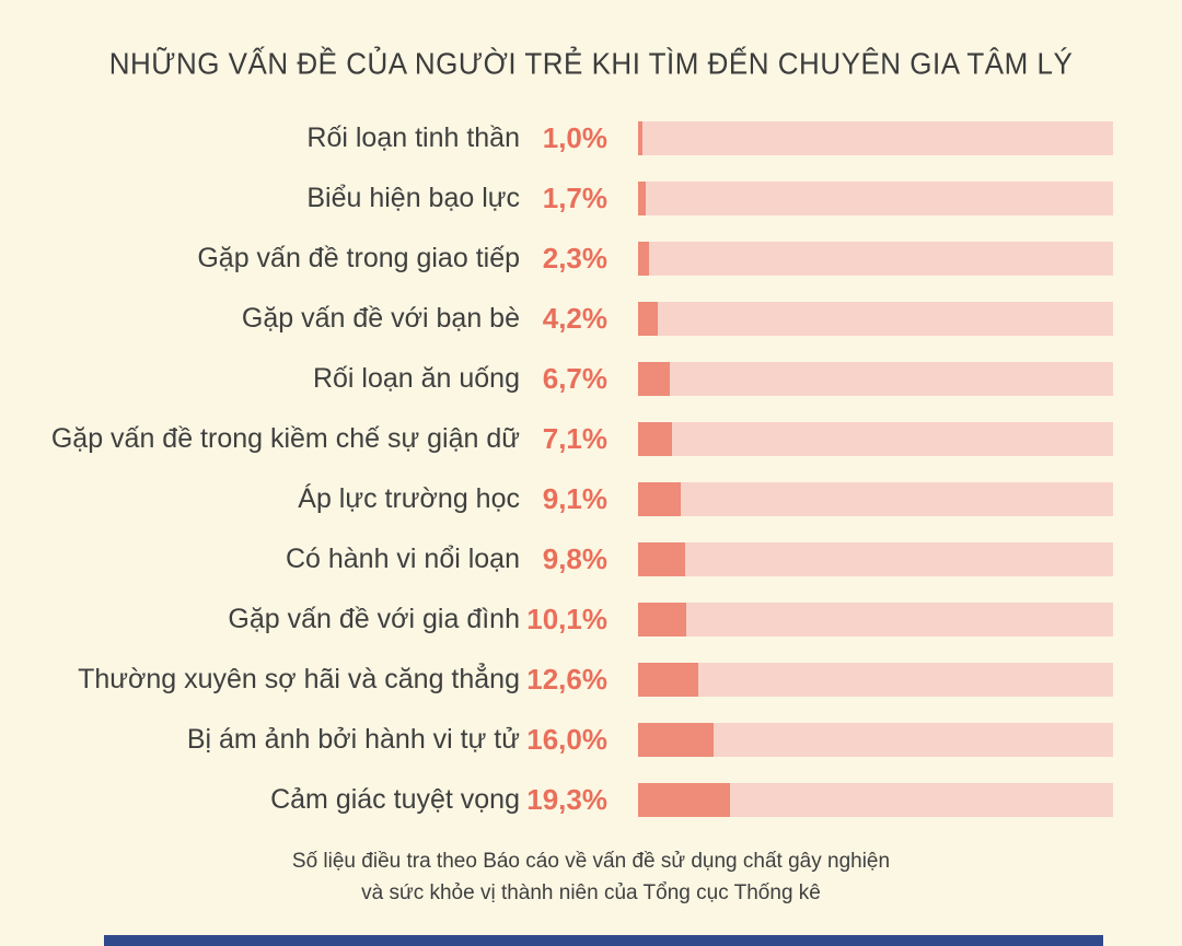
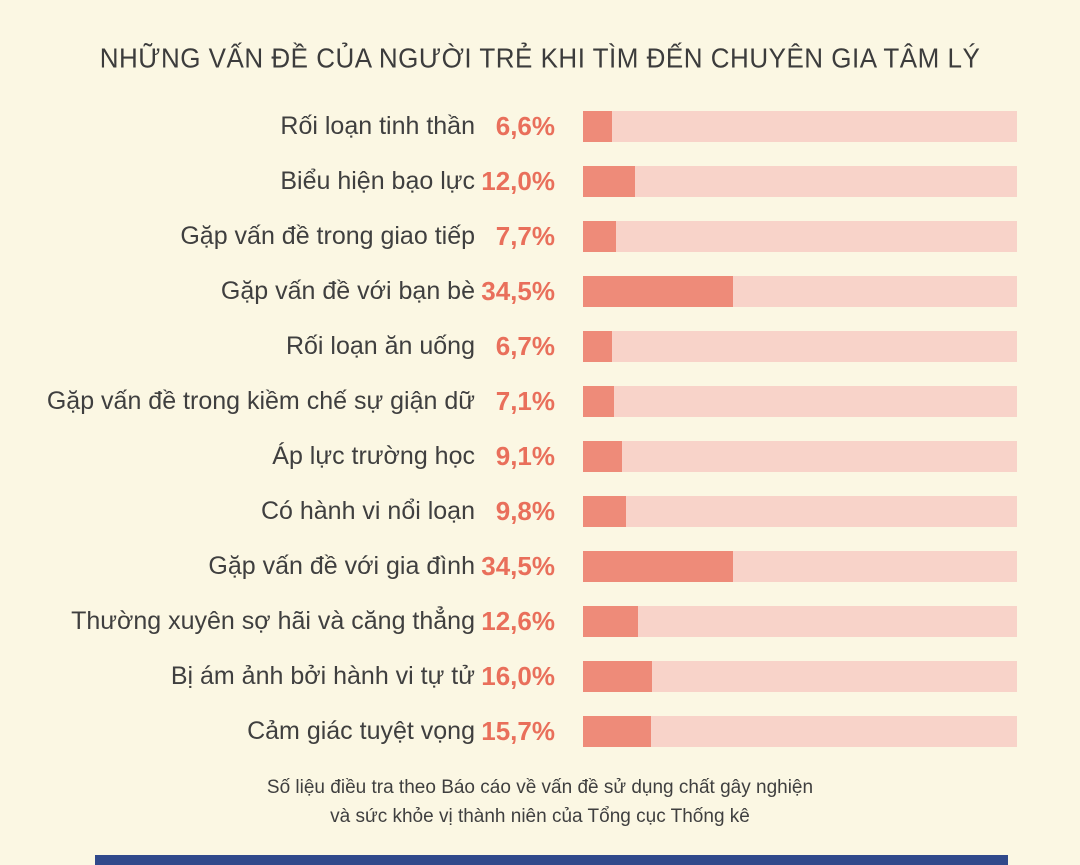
Rối loạn tinh thần: 1,0% -> 6,6%
Biểu hiện bạo lực: 1,7% -> 12,0%
Gặp vấn đề trong giao tiếp: 2,3% -> 7,7%
Gặp vấn đề với bạn bè: 4,2% -> 34,5%
Gặp vấn đề với gia đình: 10,1% -> 34,5%
Cảm giác tuyệt vọng: 19,3% -> 15,7%
